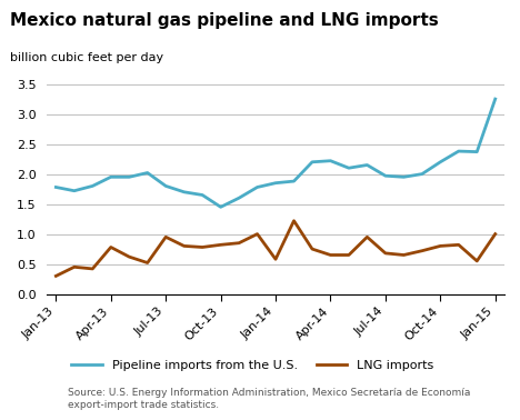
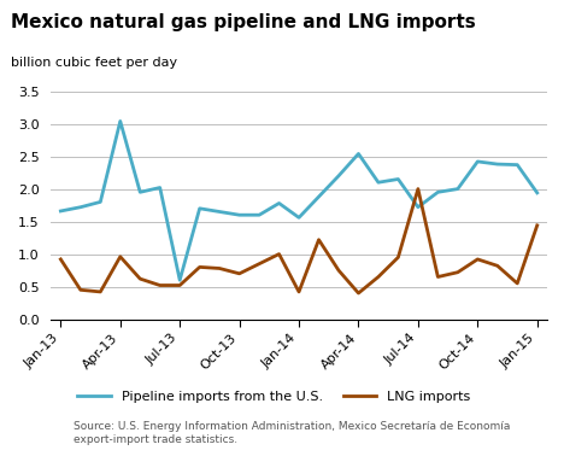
Pipeline imports from the U.S./Jan-13: 1.78 -> 1.66
LNG imports/Jan-13: 0.30 -> 0.92
Pipeline imports from the U.S./Apr-13: 1.95 -> 3.04
LNG imports/Apr-13: 0.78 -> 0.96
Pipeline imports from the U.S./Jul-13: 1.80 -> 0.60
LNG imports/Jul-13: 0.95 -> 0.52
Pipeline imports from the U.S./Oct-13: 1.45 -> 1.60
LNG imports/Oct-13: 0.82 -> 0.70
Pipeline imports from the U.S./Jan-14: 1.85 -> 1.56
LNG imports/Jan-14: 0.58 -> 0.42
Pipeline imports from the U.S./Apr-14: 2.22 -> 2.54
LNG imports/Apr-14: 0.65 -> 0.40
Pipeline imports from the U.S./Jul-14: 1.97 -> 1.72
LNG imports/Jul-14: 0.68 -> 2.00
Pipeline imports from the U.S./Oct-14: 2.20 -> 2.42
LNG imports/Oct-14: 0.80 -> 0.92
Pipeline imports from the U.S./Jan-15: 3.25 -> 1.94
LNG imports/Jan-15: 1.00 -> 1.44
